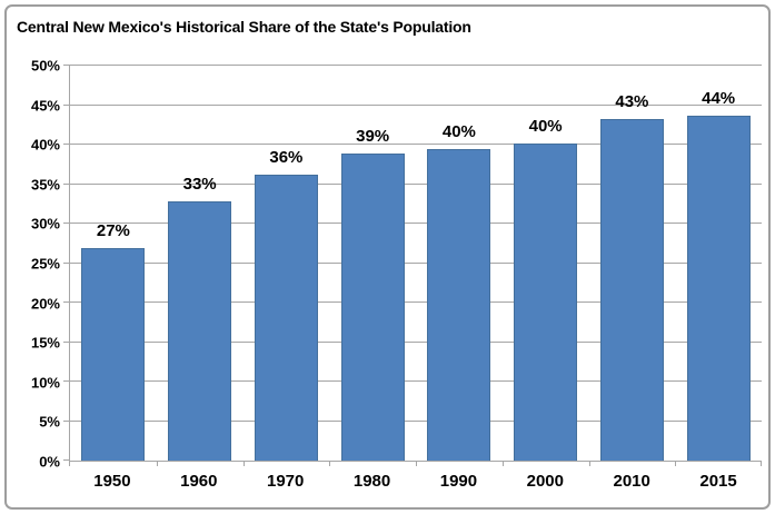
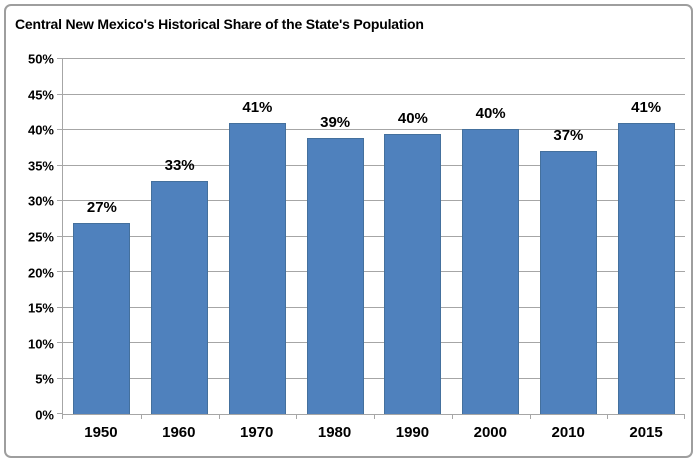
1970: 36% -> 41%
2010: 43% -> 37%
2015: 44% -> 41%
